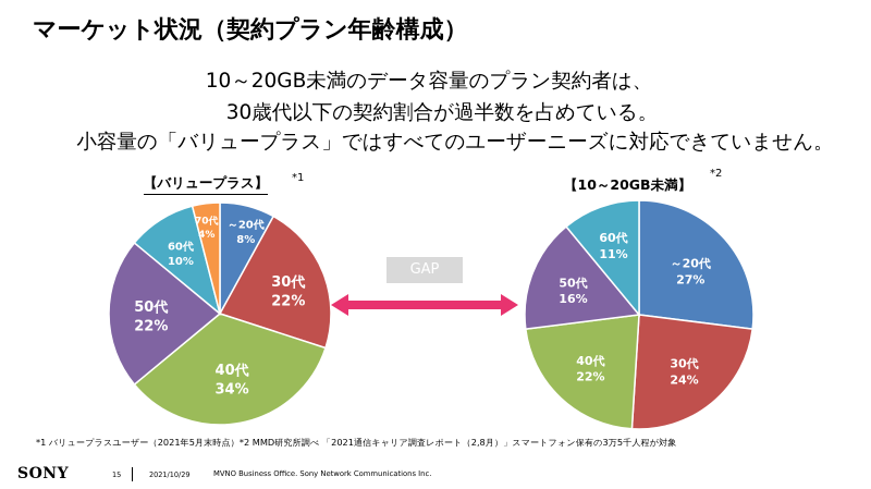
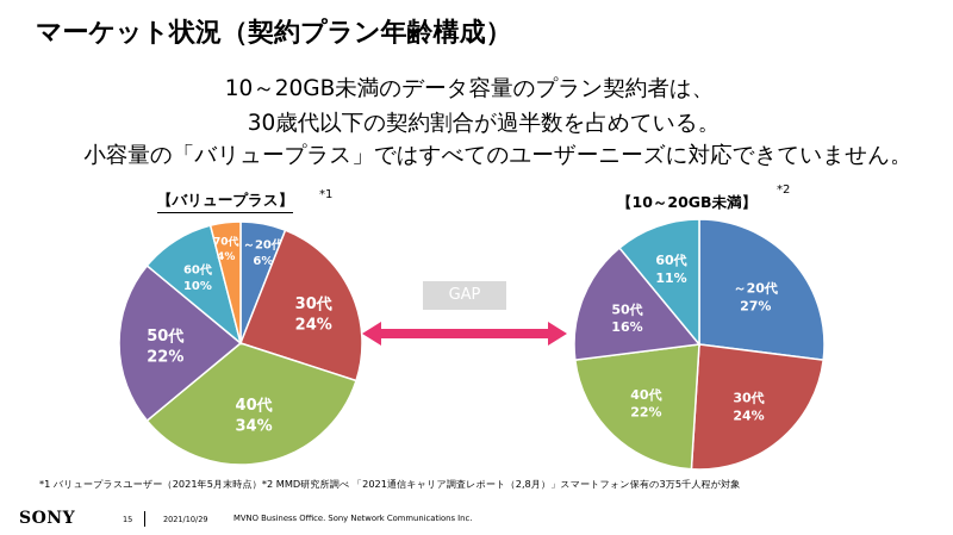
【バリュープラス】/～20代: 8% -> 6%
【バリュープラス】/30代: 22% -> 24%
